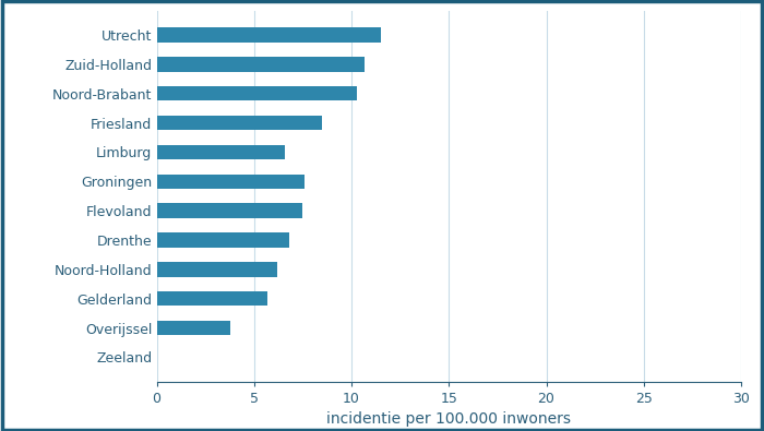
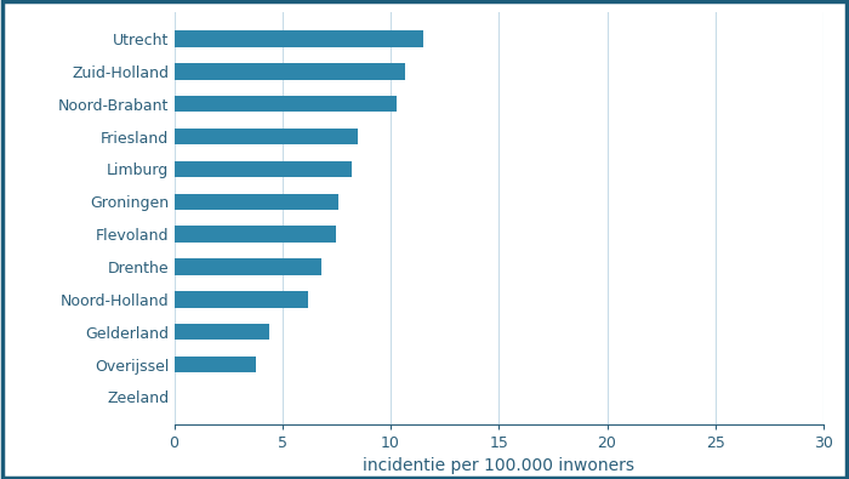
Limburg: 6.6 -> 8.2
Gelderland: 5.7 -> 4.4
